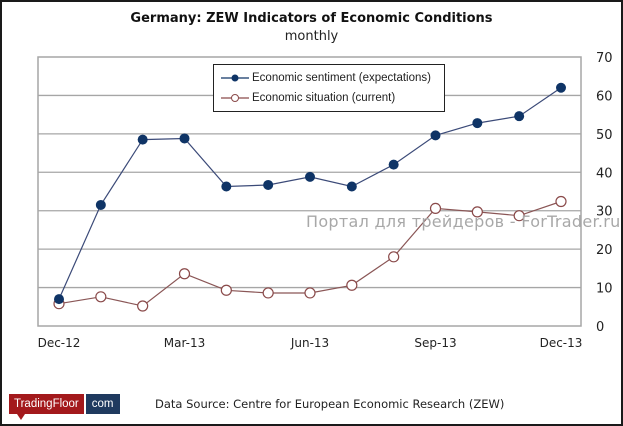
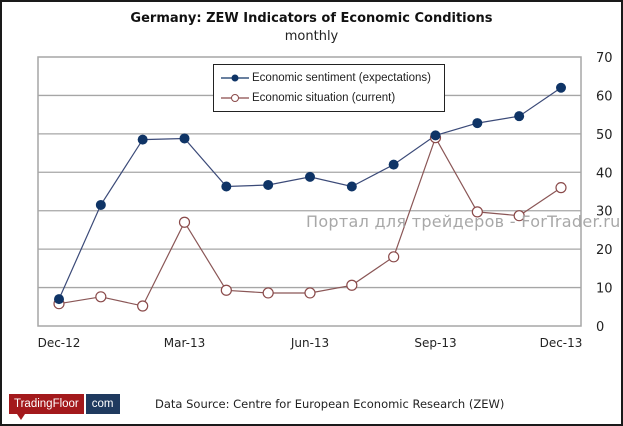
Economic situation (current)/Mar-13: 14 -> 27
Economic situation (current)/Sep-13: 31 -> 49
Economic situation (current)/Dec-13: 32 -> 36
